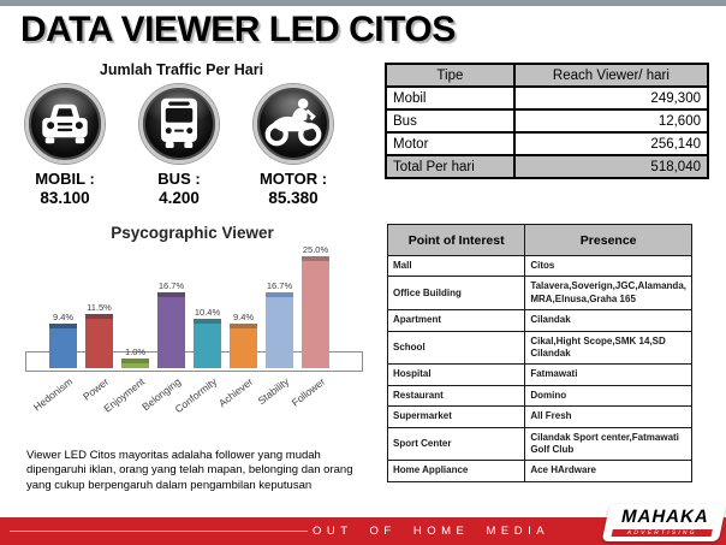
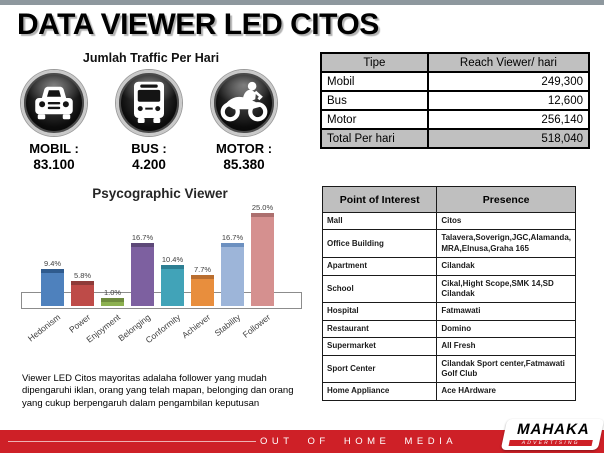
Power: 11.5% -> 5.8%
Achiever: 9.4% -> 7.7%
